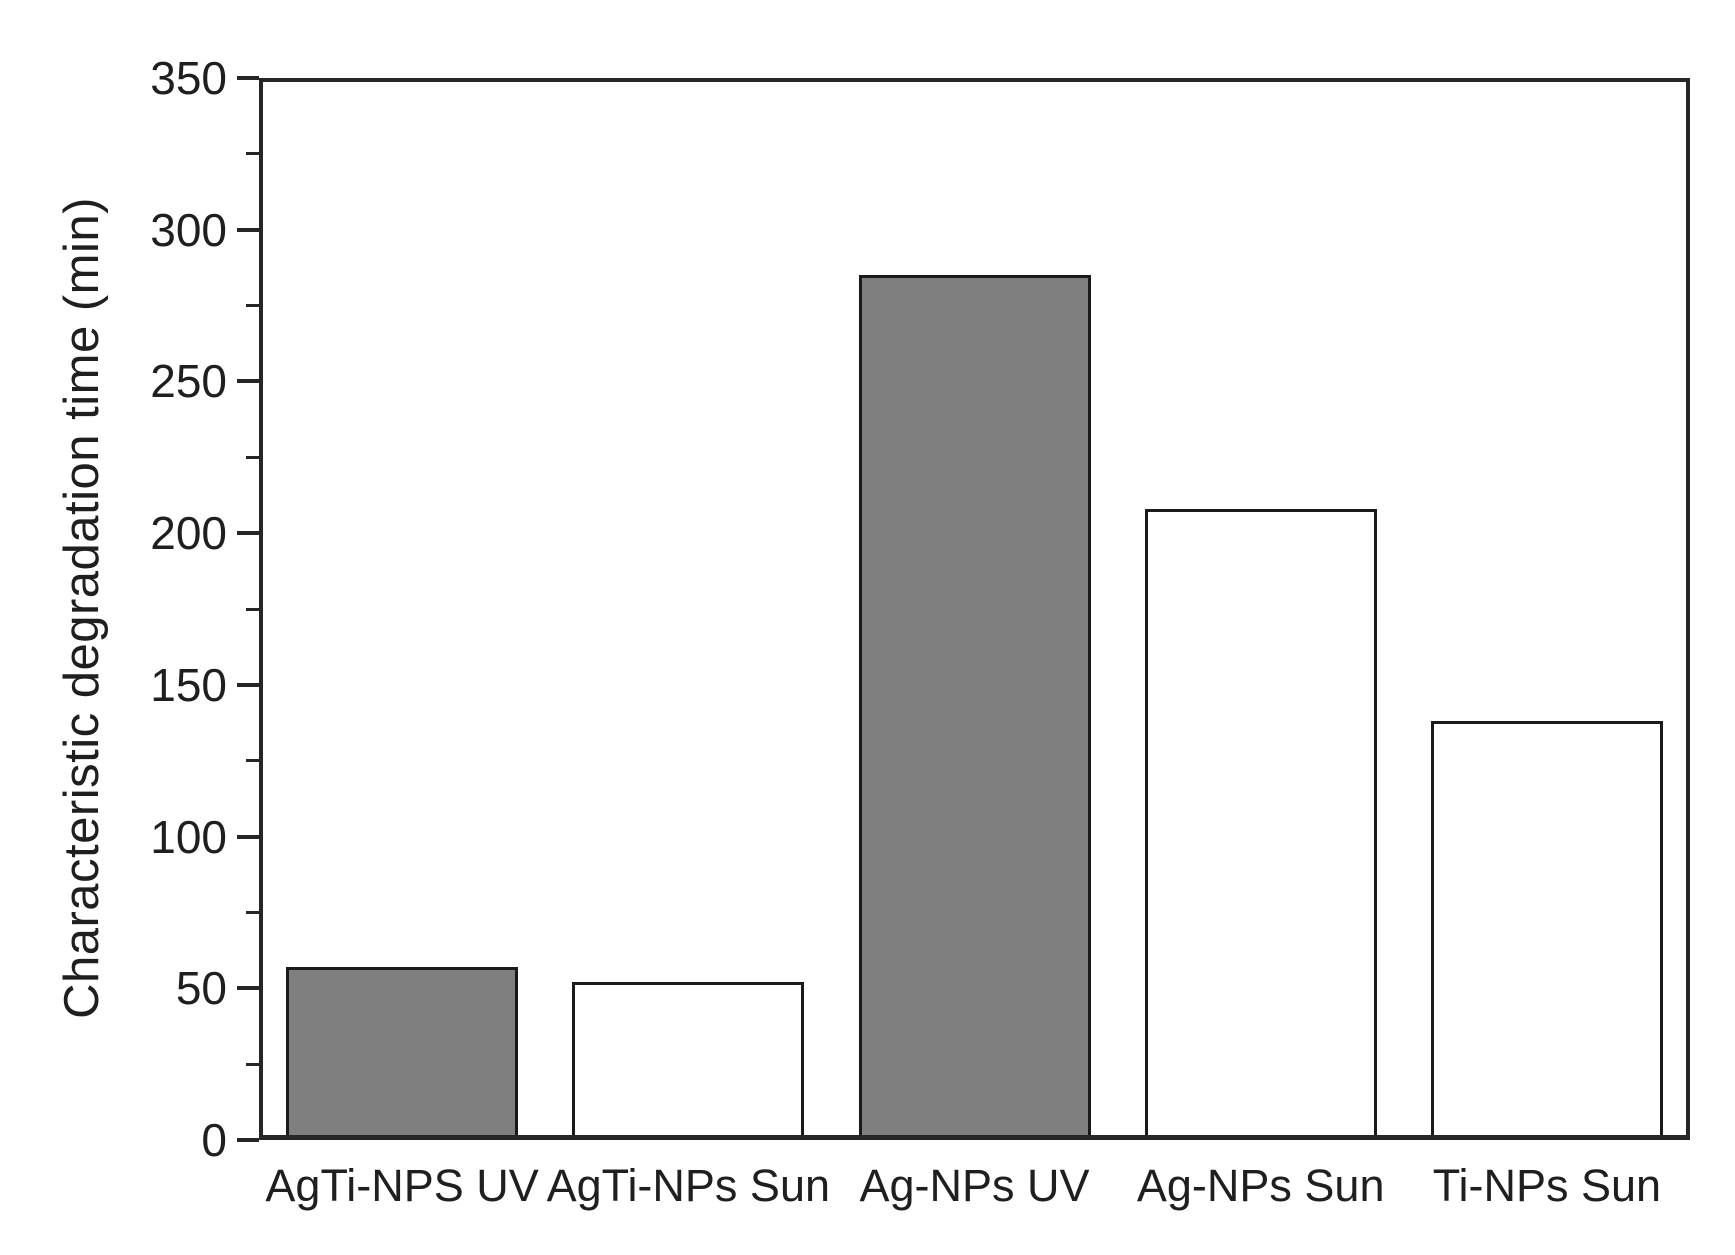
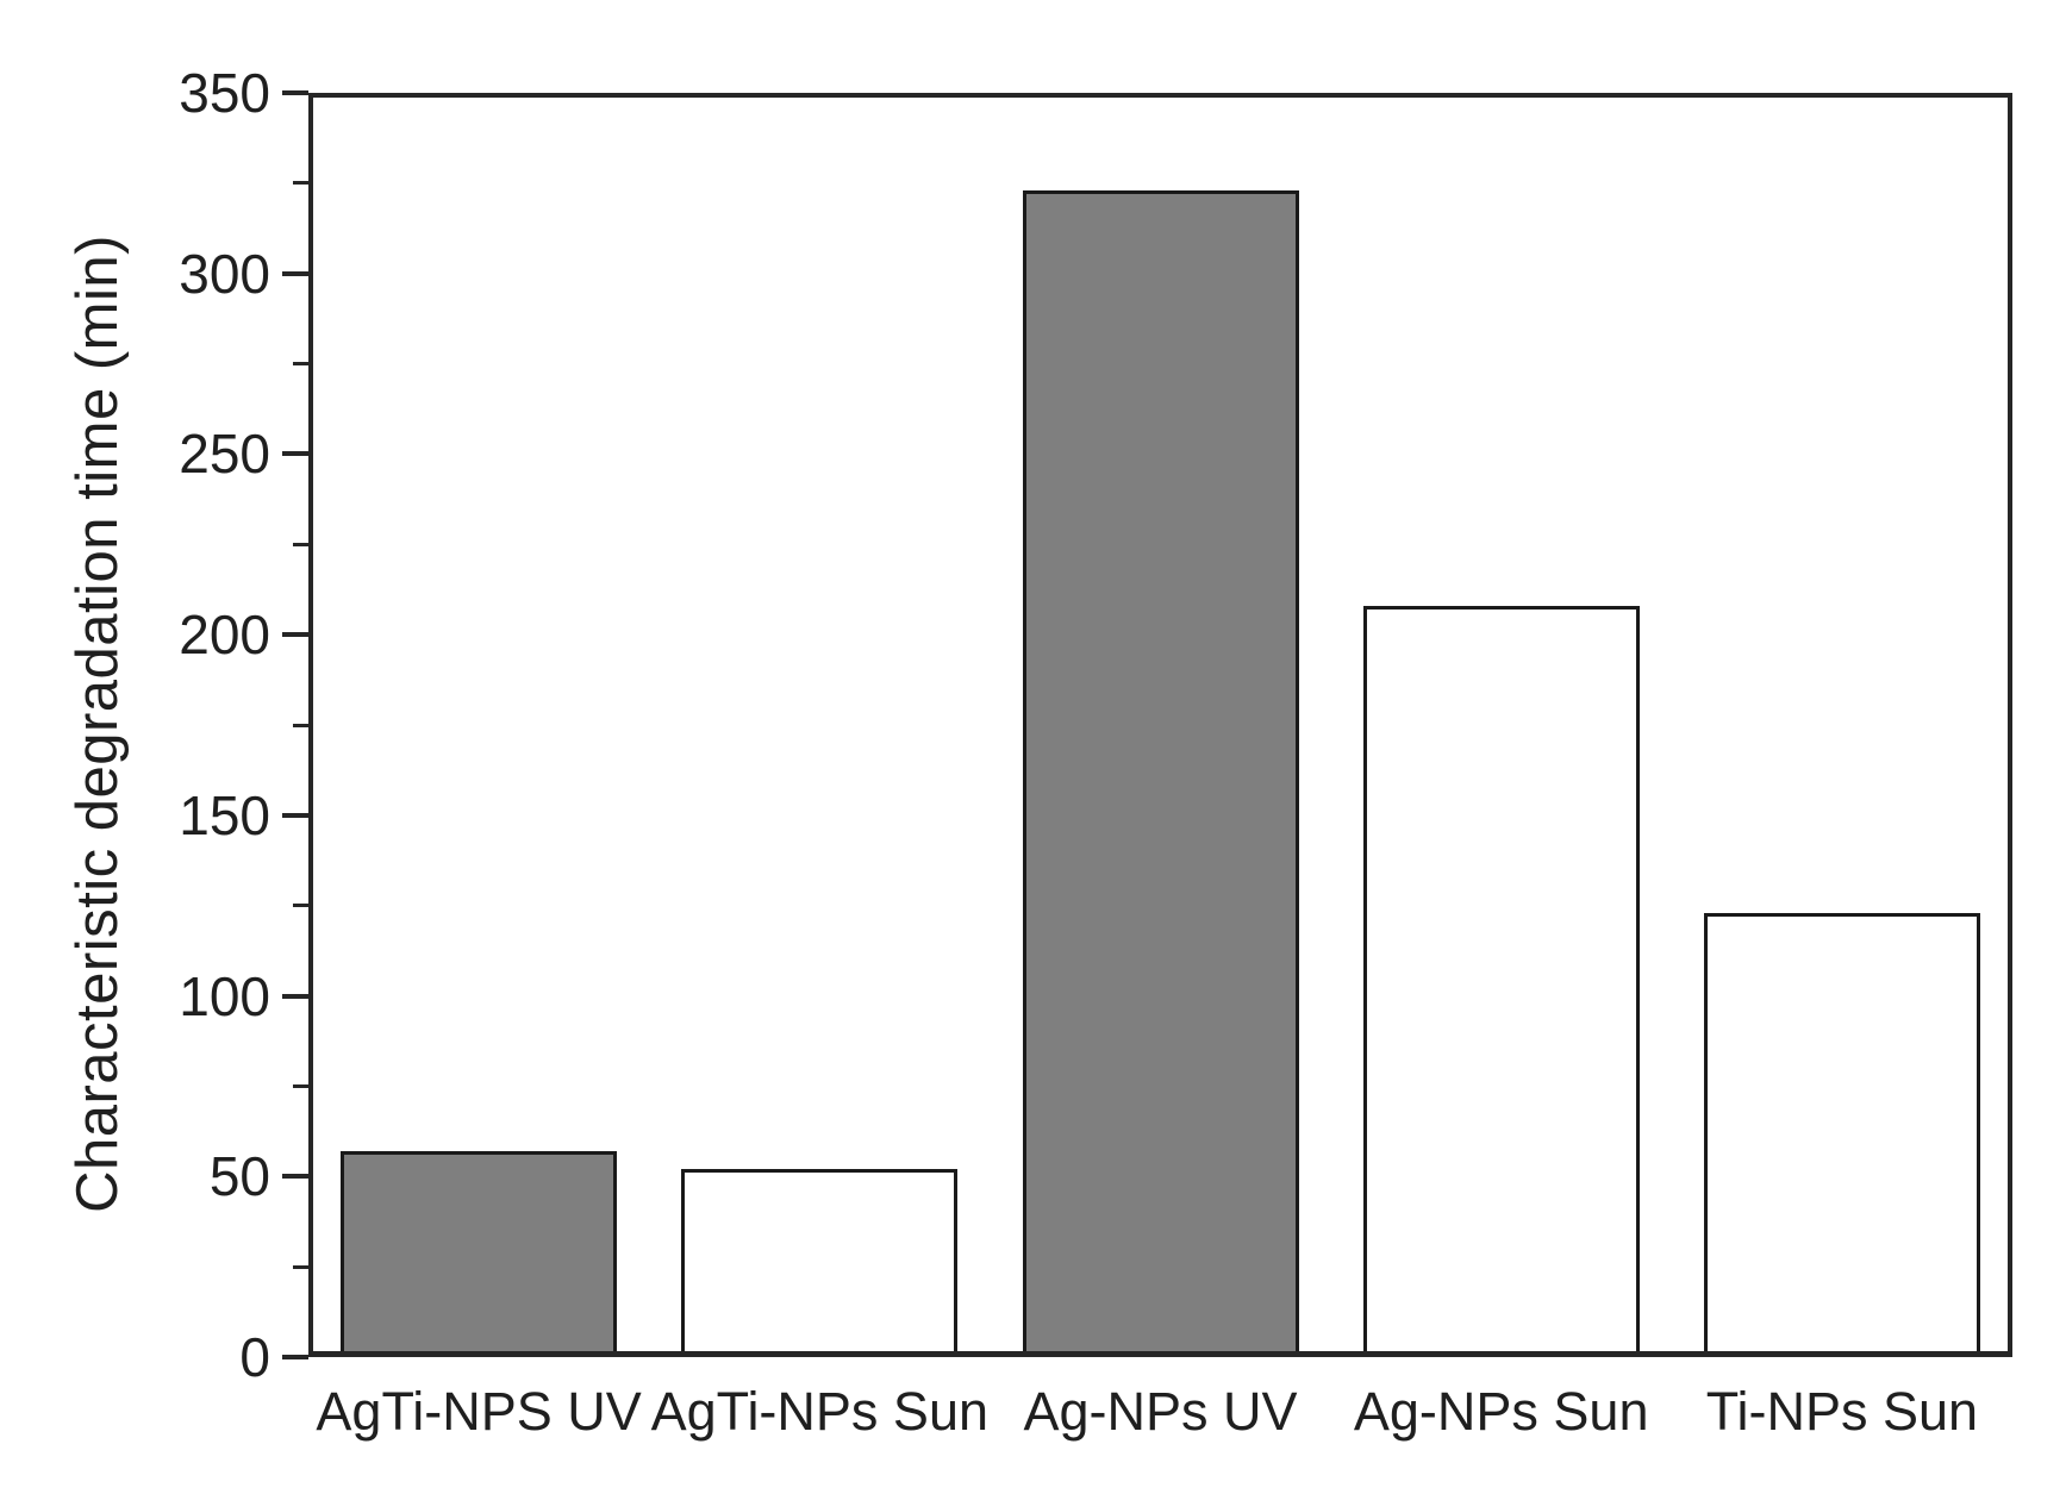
Ag-NPs UV: 285 -> 323
Ti-NPs Sun: 138 -> 123
